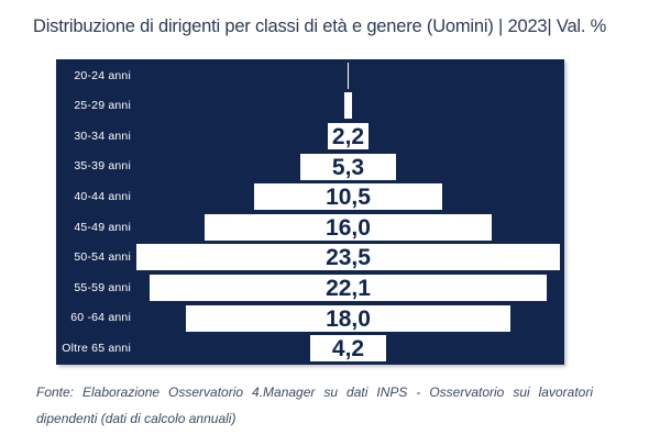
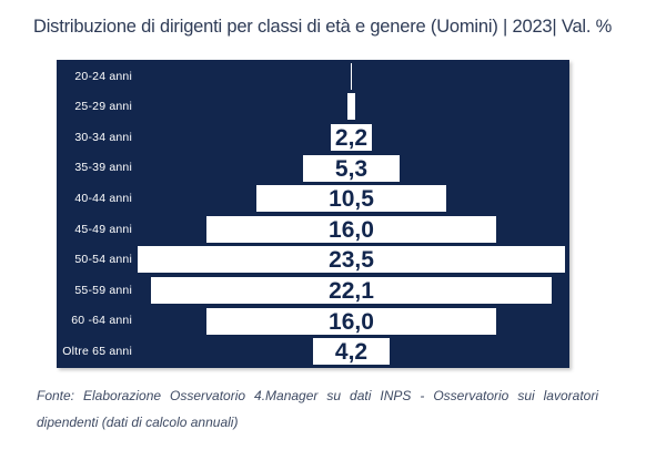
60 -64 anni: 18,0 -> 16,0
